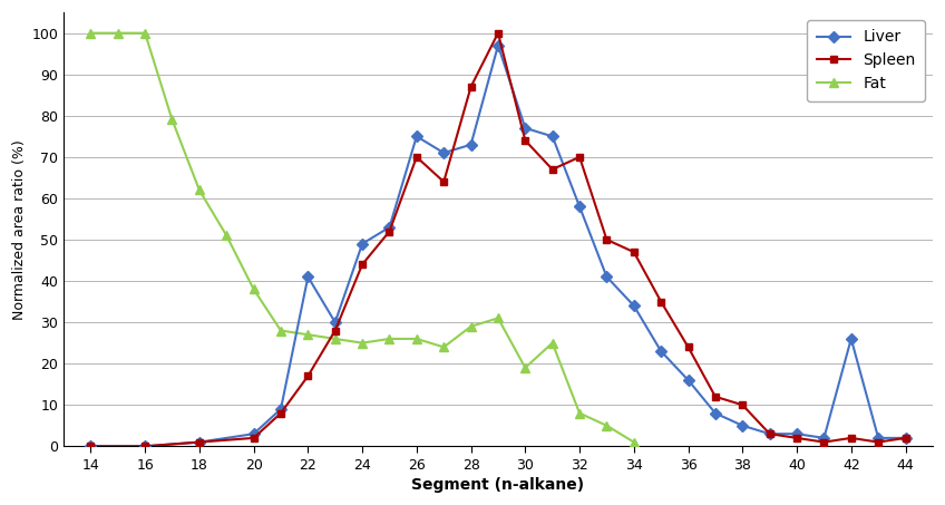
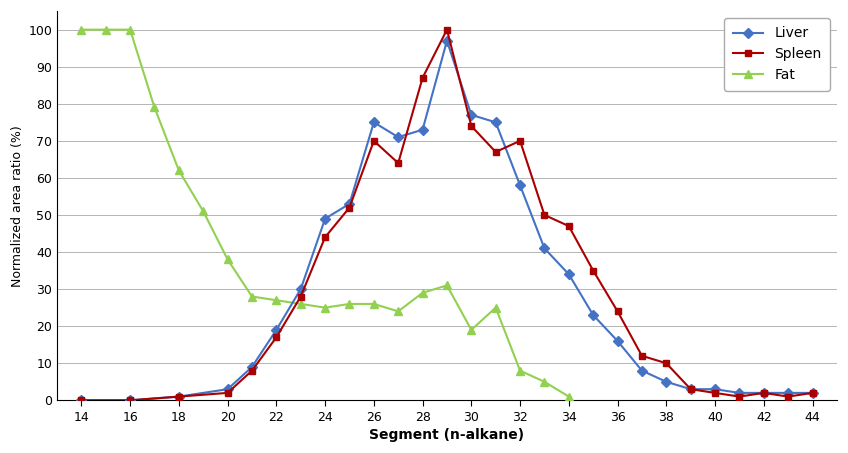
Liver/22: 41 -> 19
Liver/42: 26 -> 2
